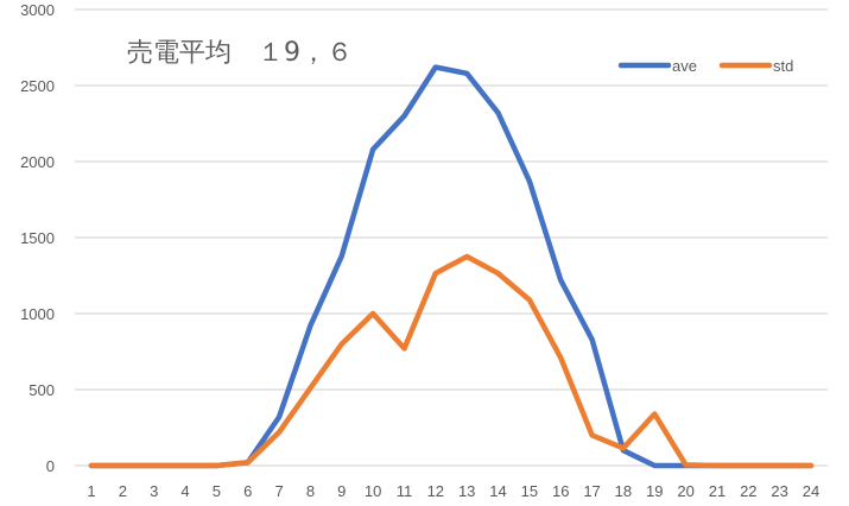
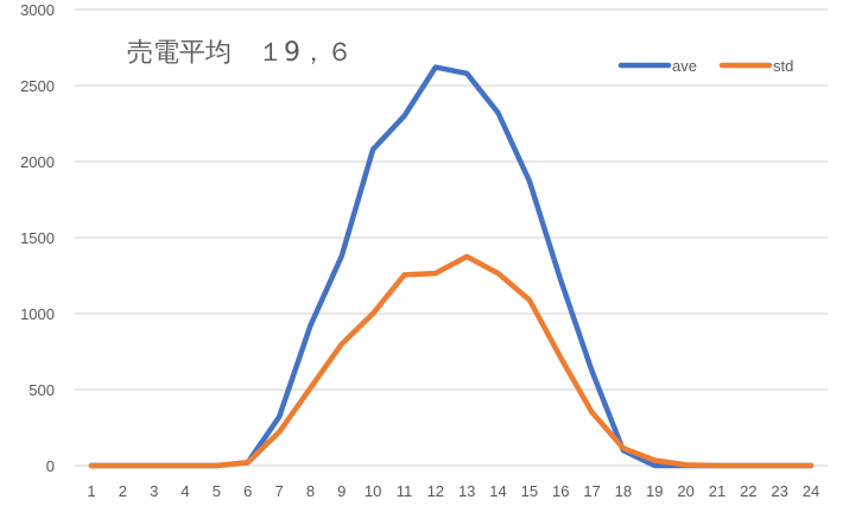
std/11: 770 -> 1260
ave/17: 830 -> 620
std/17: 200 -> 350
std/19: 340 -> 40
